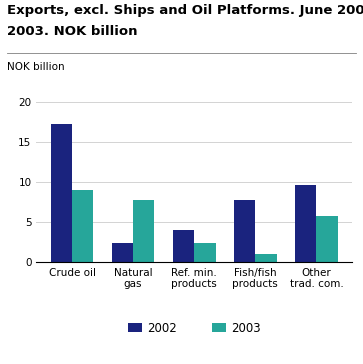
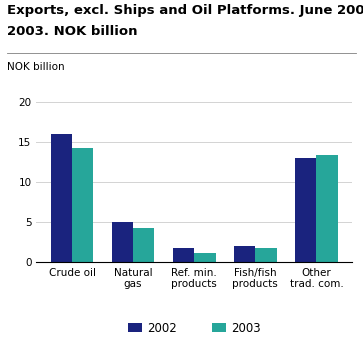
2002/Crude oil: 17.2 -> 16.0
2003/Crude oil: 9.0 -> 14.2
2002/Natural gas: 2.4 -> 5.0
2003/Natural gas: 7.8 -> 4.2
2002/Ref. min. products: 4.0 -> 1.8
2003/Ref. min. products: 2.4 -> 1.1
2002/Fish/fish products: 7.8 -> 2.0
2003/Fish/fish products: 1.0 -> 1.7
2002/Other trad. com.: 9.6 -> 13.0
2003/Other trad. com.: 5.8 -> 13.4
